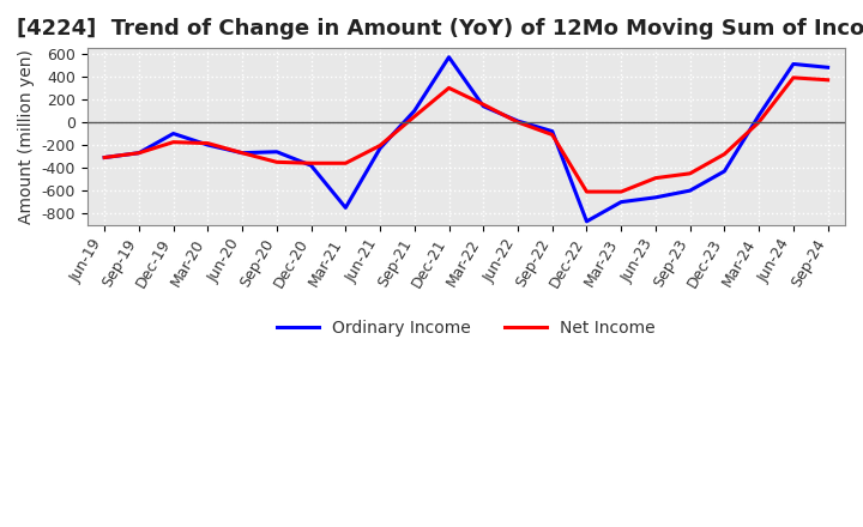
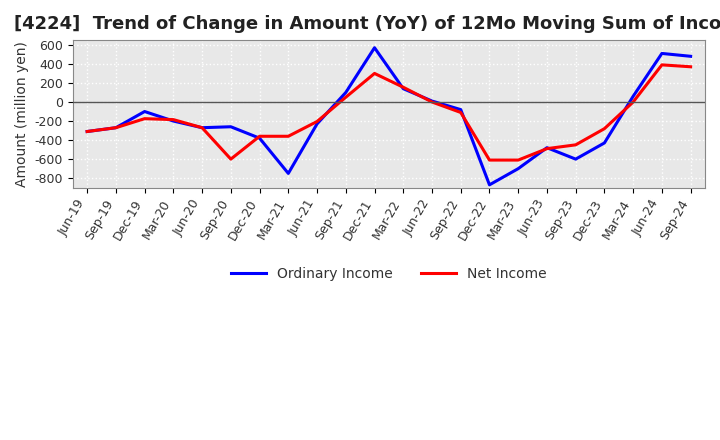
Net Income/Sep-20: -350 -> -600
Ordinary Income/Jun-23: -660 -> -480
